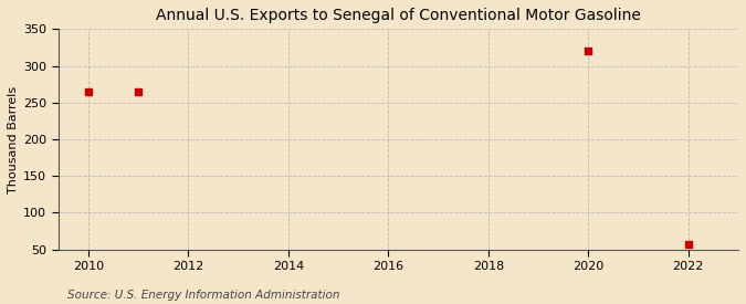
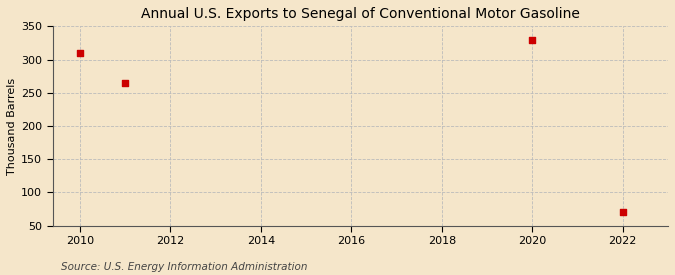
2010: 265 -> 310
2020: 320 -> 330
2022: 57 -> 70
